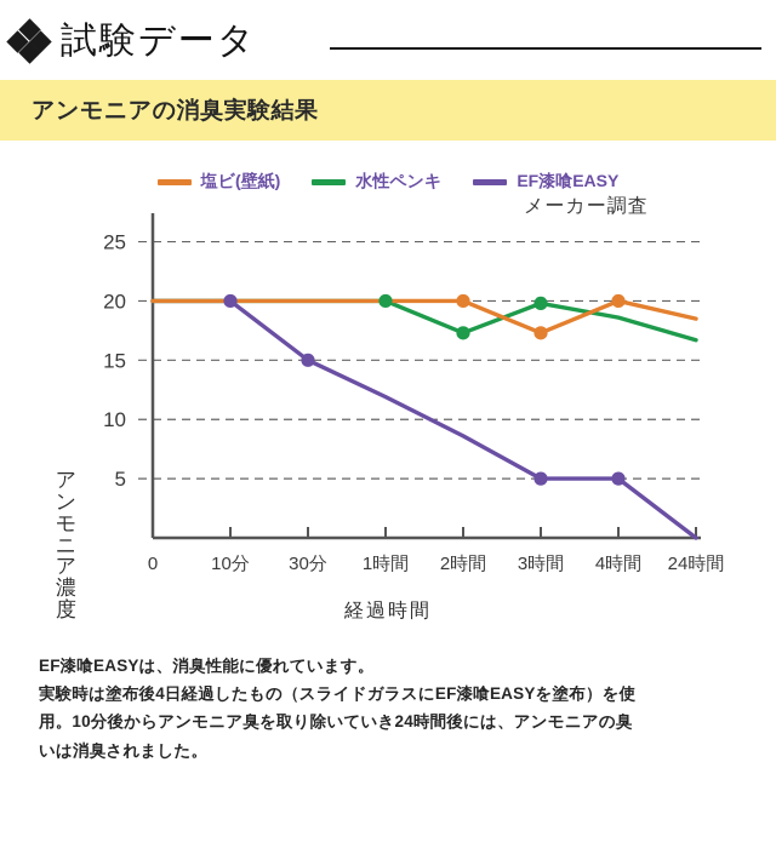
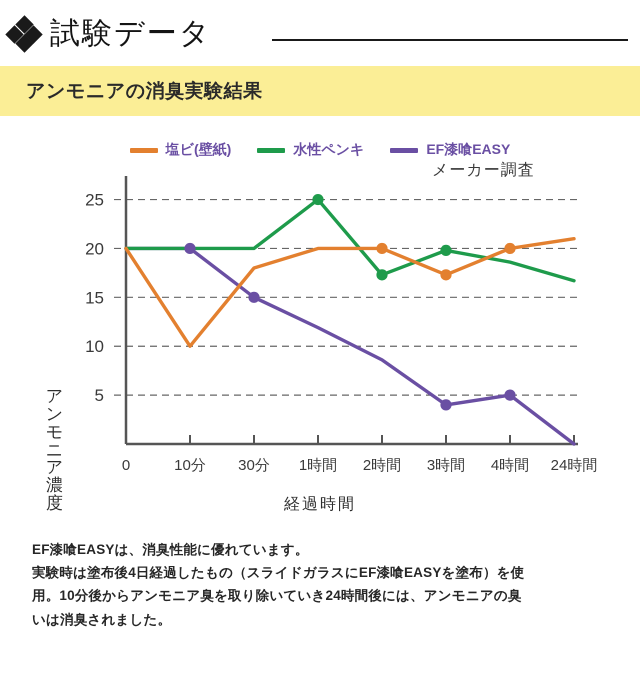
塩ビ(壁紙)/10分: 20 -> 10
塩ビ(壁紙)/30分: 20 -> 18
水性ペンキ/1時間: 20 -> 25
EF漆喰EASY/3時間: 5 -> 4
塩ビ(壁紙)/24時間: 18 -> 21
